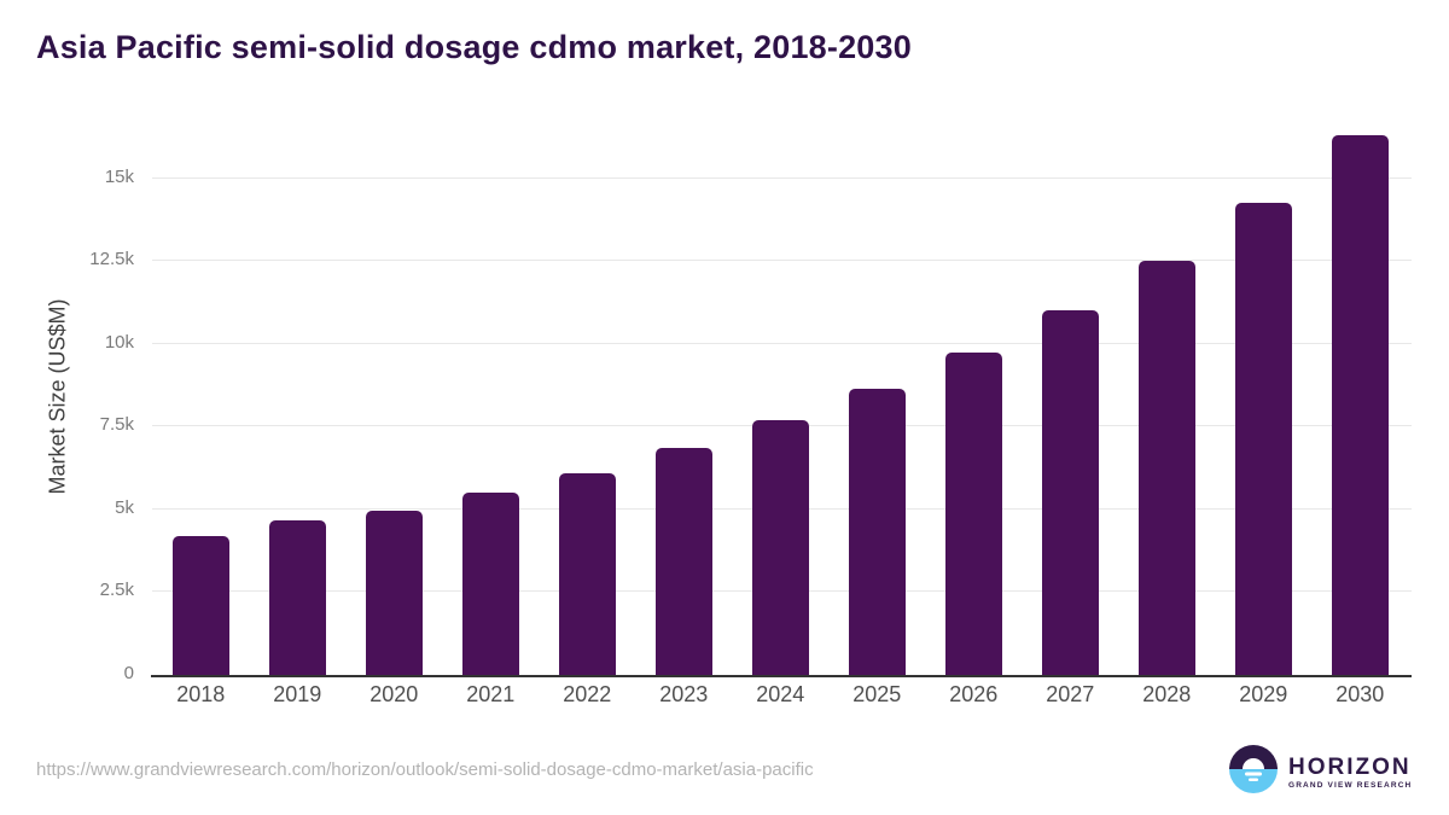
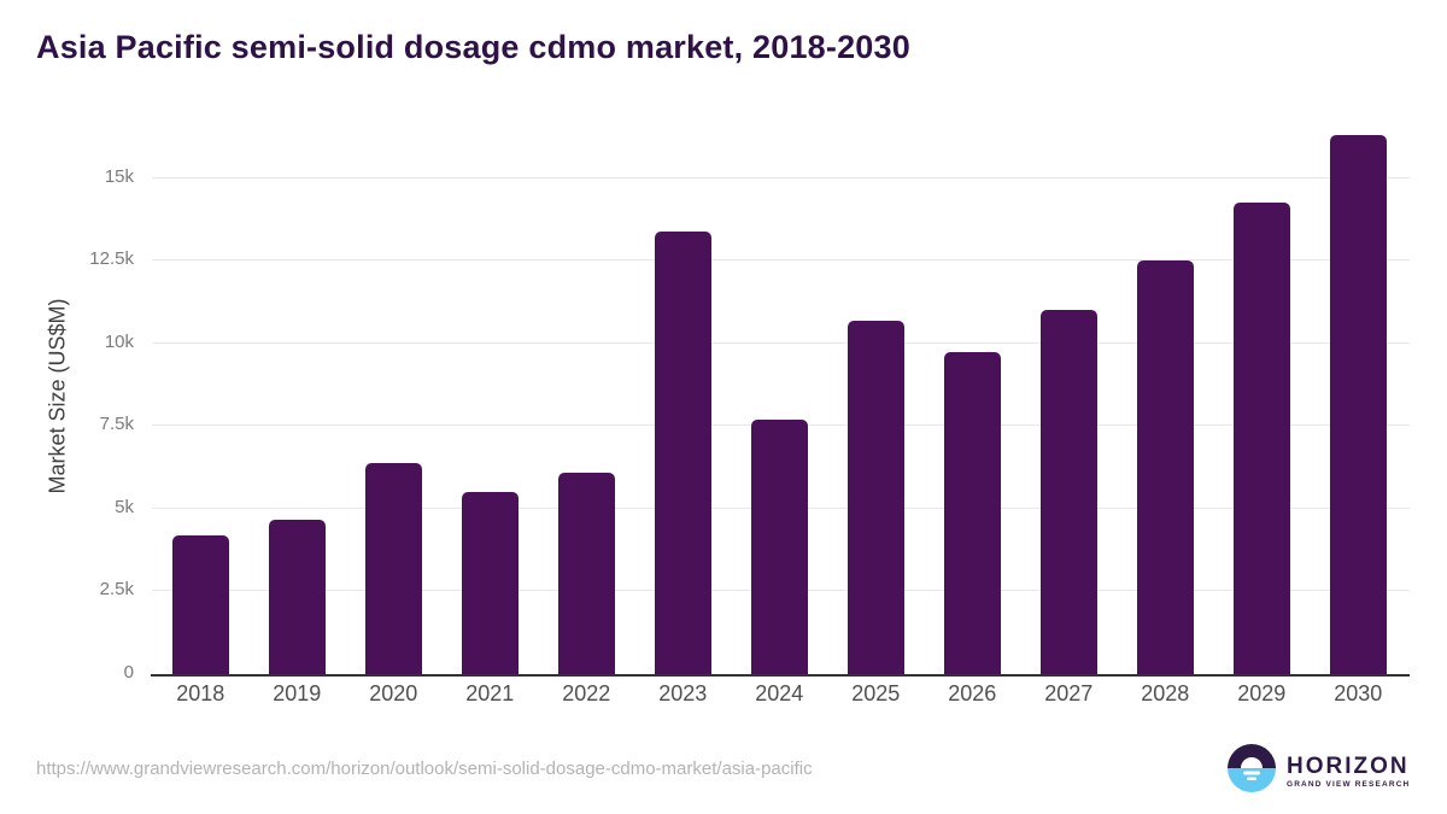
2020: 5.0k -> 6.4k
2023: 6.8k -> 13.4k
2025: 8.7k -> 10.7k
